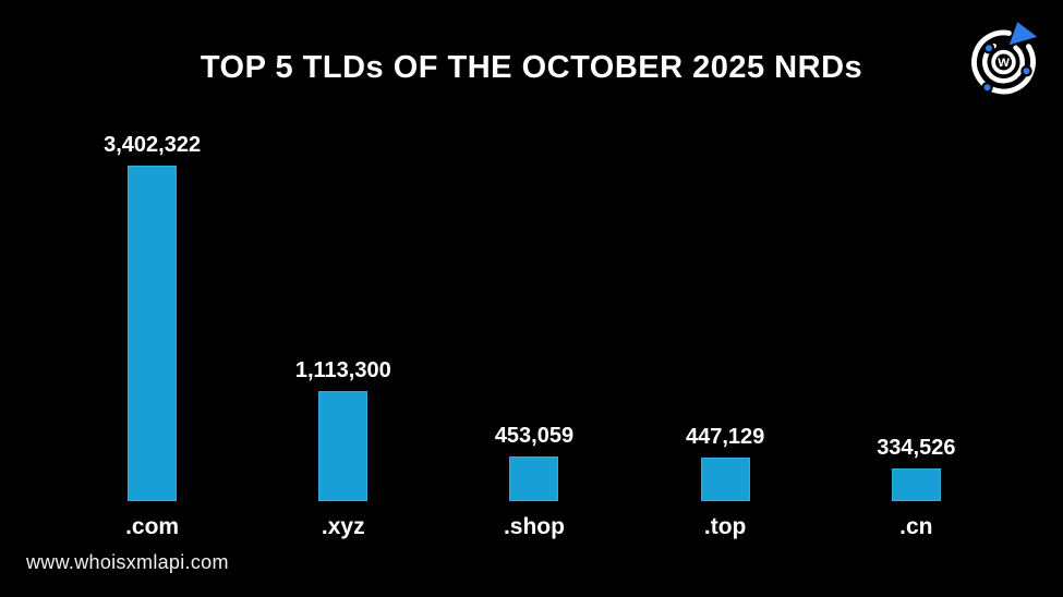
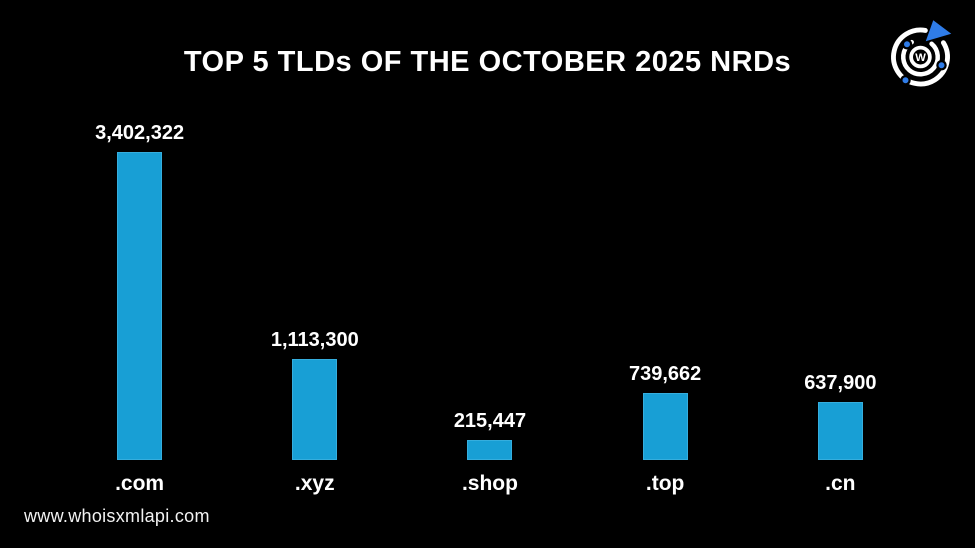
.shop: 453,059 -> 215,447
.top: 447,129 -> 739,662
.cn: 334,526 -> 637,900
